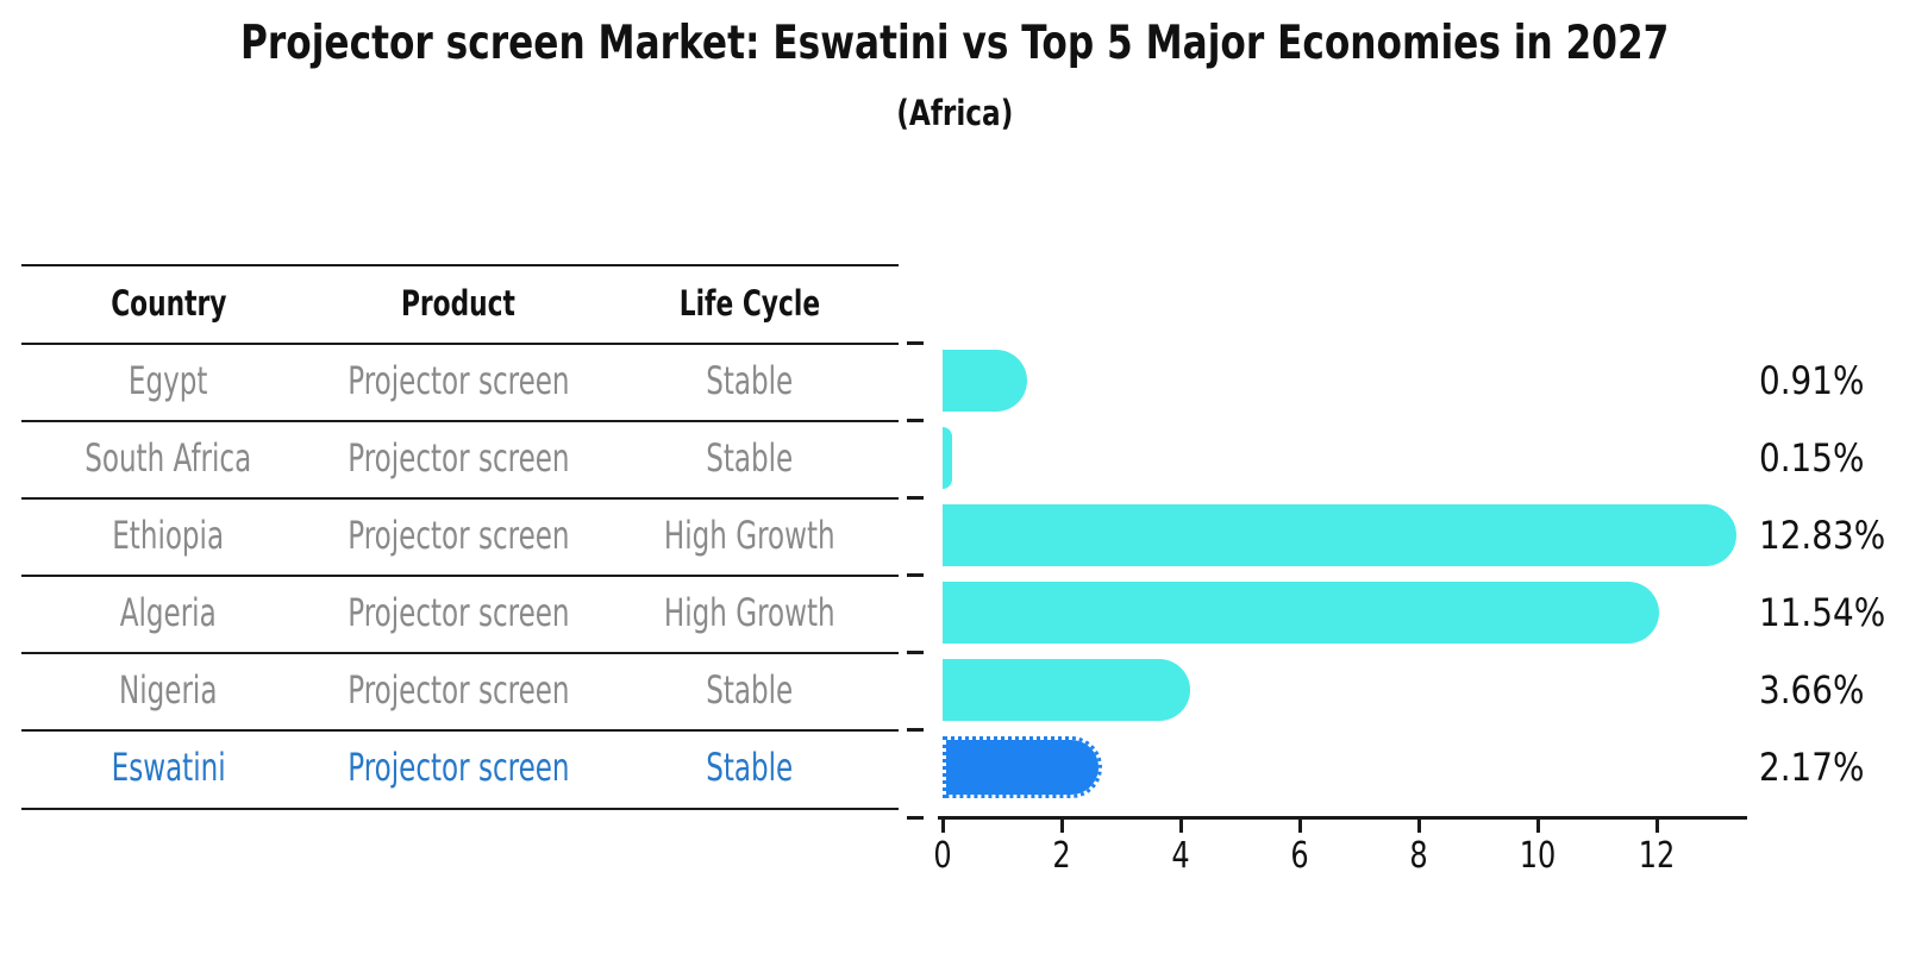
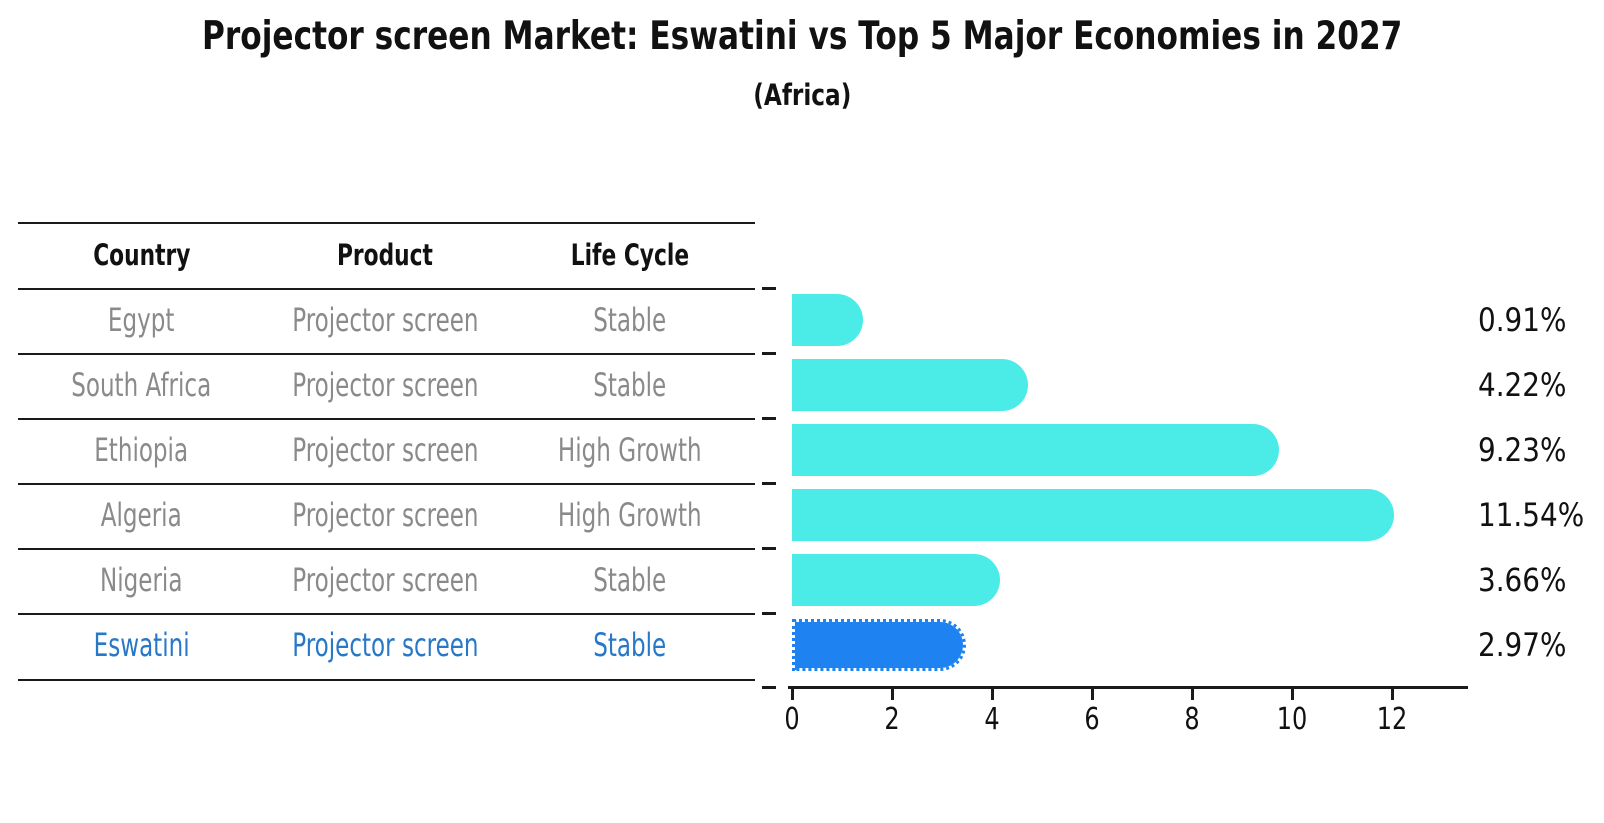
South Africa: 0.15% -> 4.22%
Ethiopia: 12.83% -> 9.23%
Eswatini: 2.17% -> 2.97%
